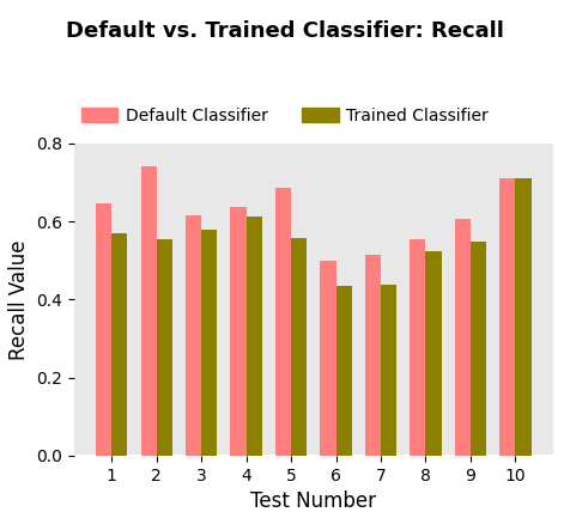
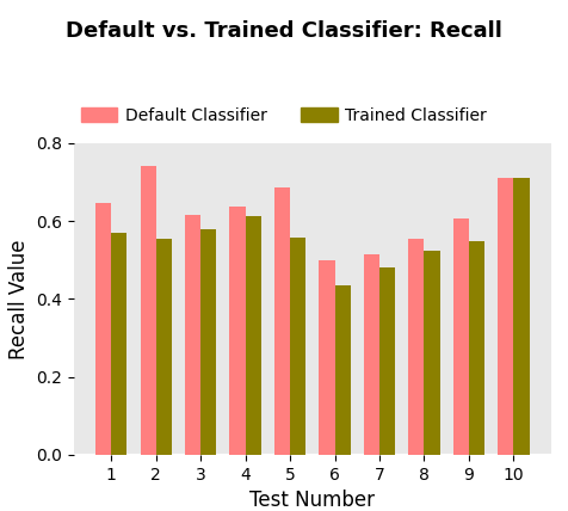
Trained Classifier/7: 0.438 -> 0.480
